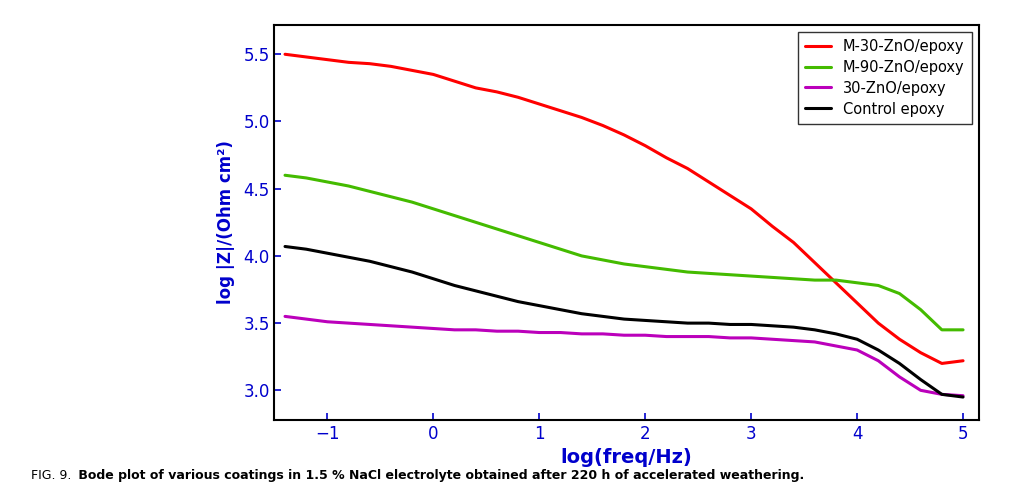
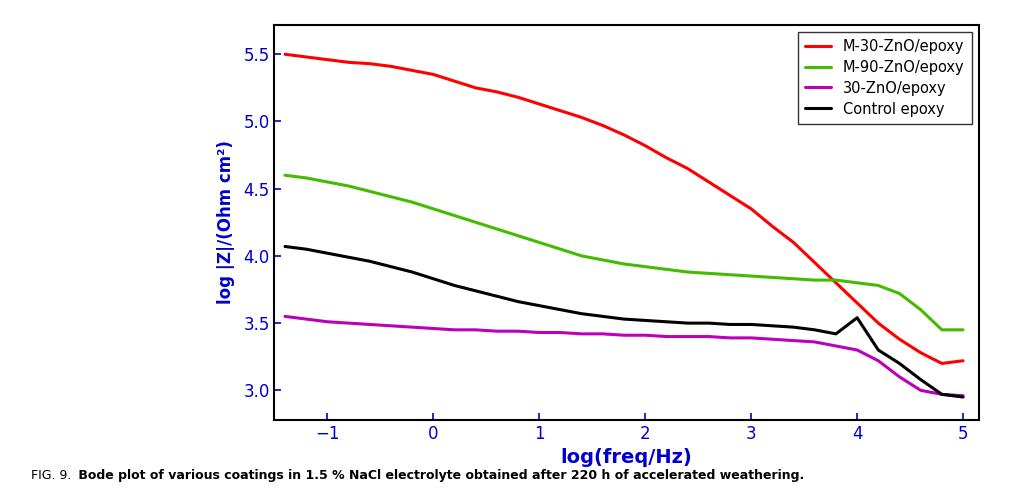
Control epoxy/4: 3.38 -> 3.54
